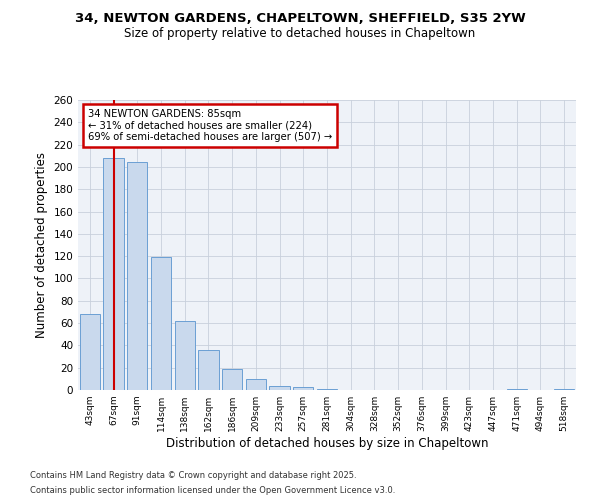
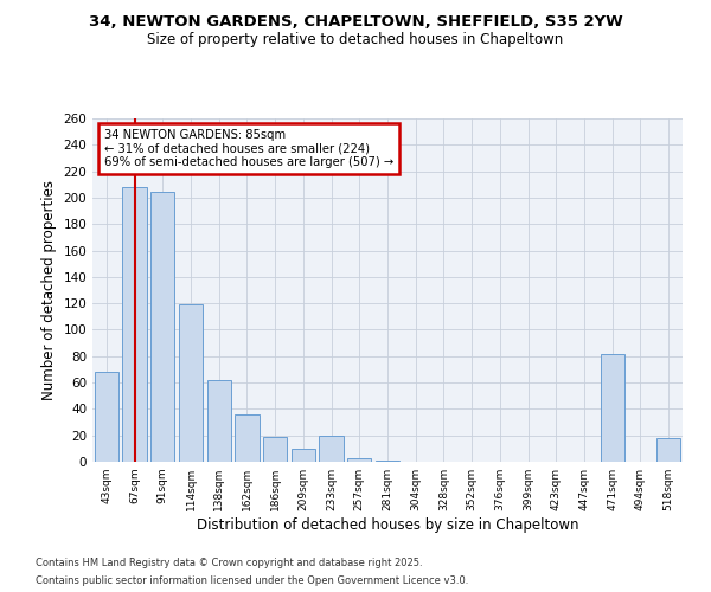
233sqm: 4 -> 20
471sqm: 1 -> 82
518sqm: 1 -> 18
